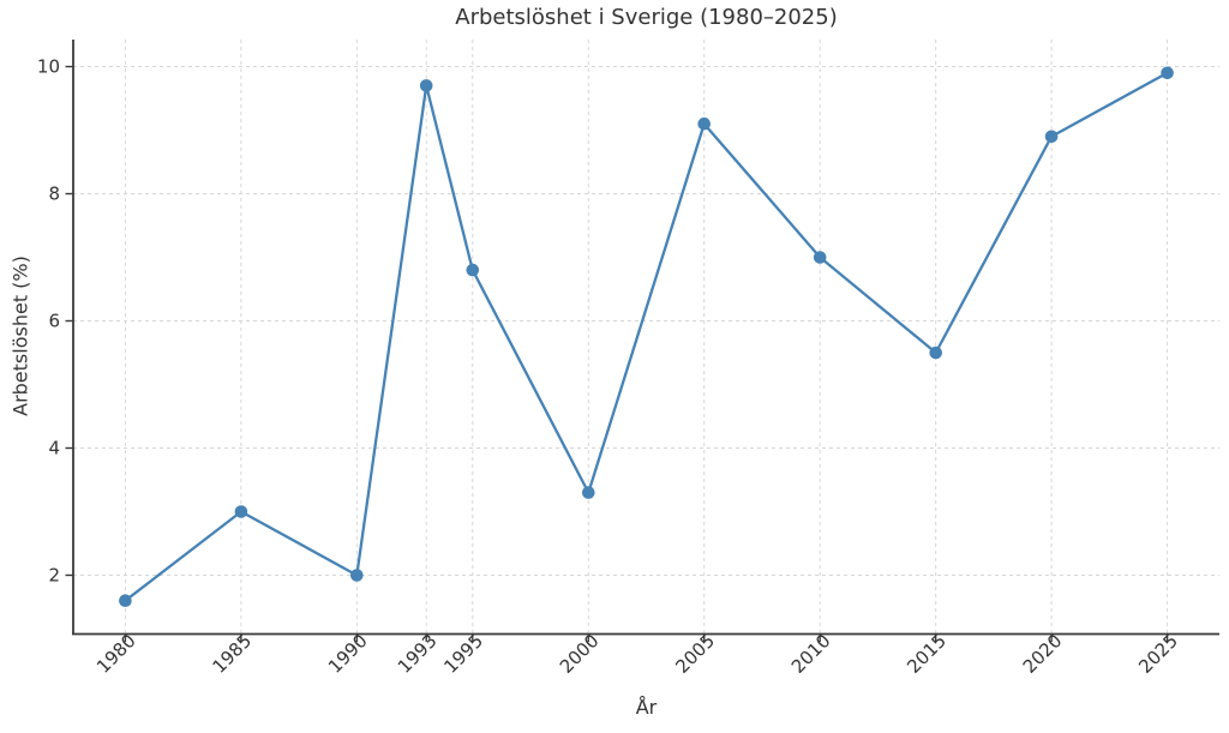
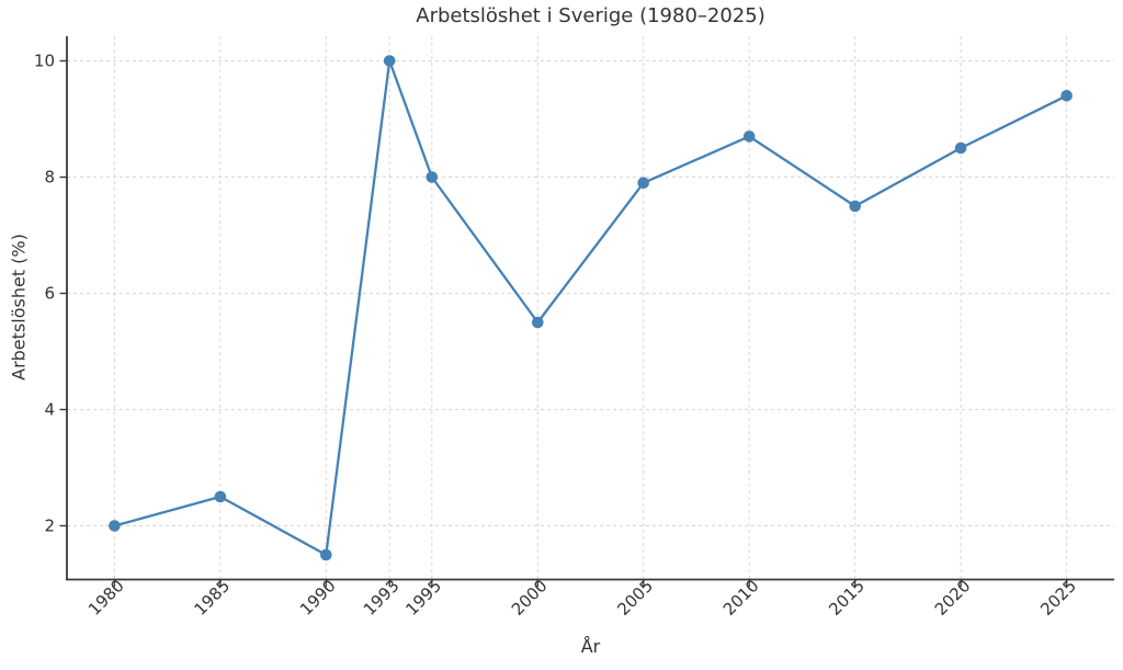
1980: 1.6 -> 2.0
1985: 3.0 -> 2.5
1990: 2.0 -> 1.5
1993: 9.7 -> 10.0
1995: 6.8 -> 8.0
2000: 3.3 -> 5.5
2005: 9.1 -> 7.9
2010: 7.0 -> 8.7
2015: 5.5 -> 7.5
2020: 8.9 -> 8.5
2025: 9.9 -> 9.4
